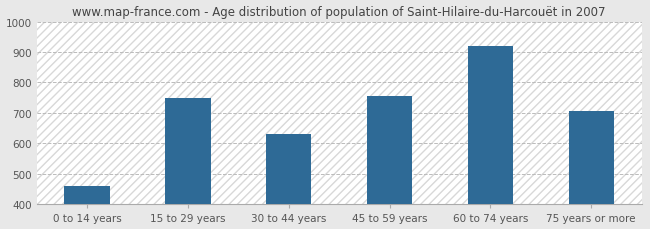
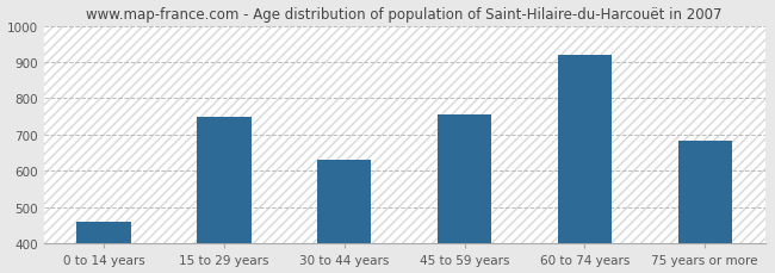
75 years or more: 705 -> 685
